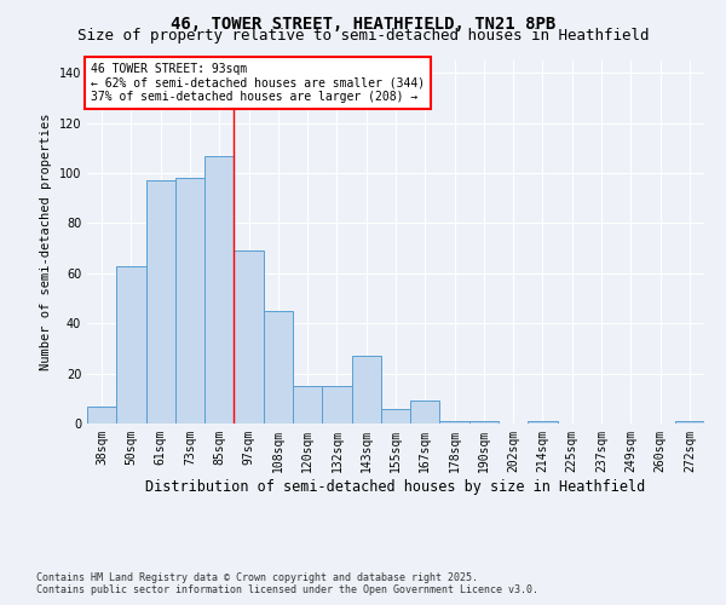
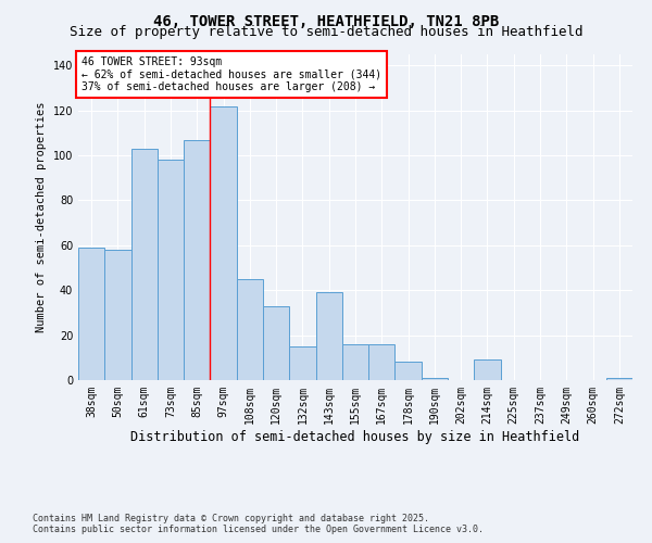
38sqm: 7 -> 59
50sqm: 63 -> 58
61sqm: 97 -> 103
97sqm: 69 -> 122
120sqm: 15 -> 33
143sqm: 27 -> 39
155sqm: 6 -> 16
167sqm: 9 -> 16
178sqm: 1 -> 8
214sqm: 1 -> 9
